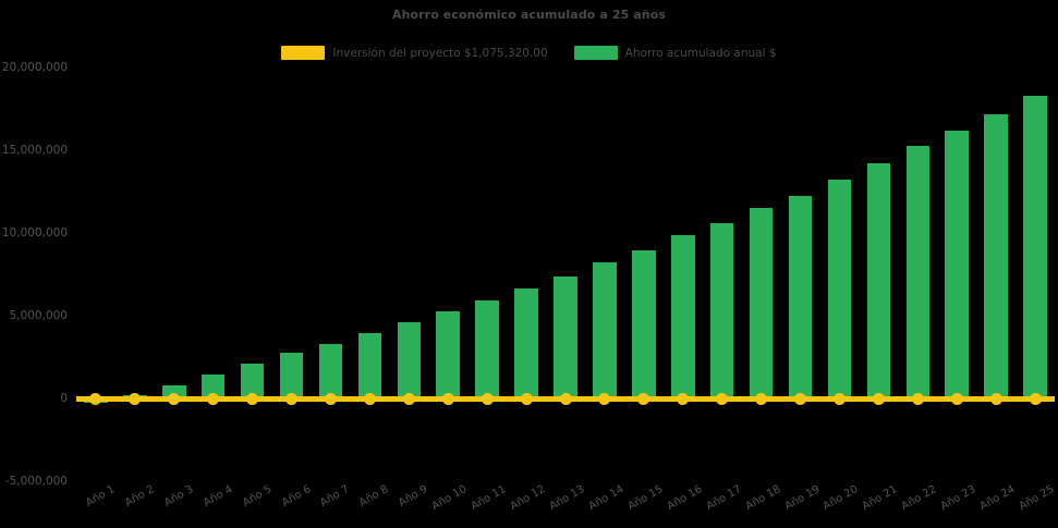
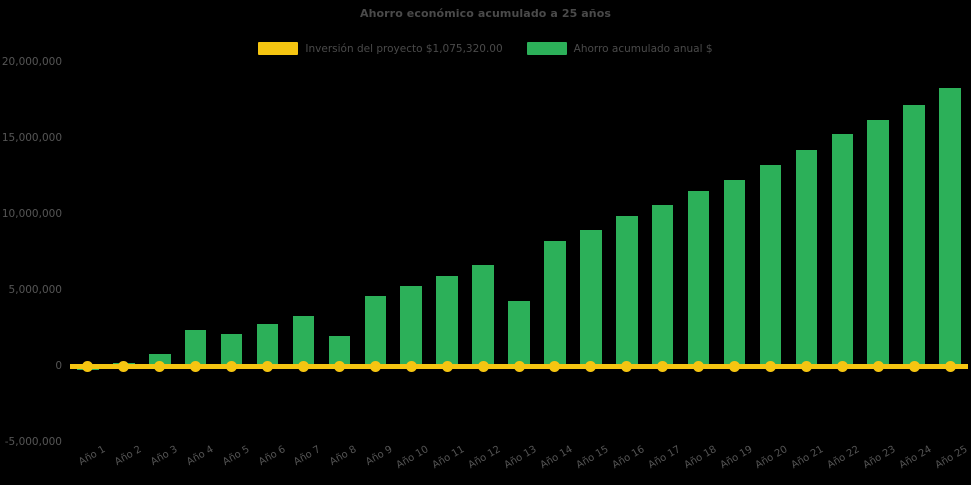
Ahorro acumulado anual $/Año 4: 1400000 -> 2400000
Ahorro acumulado anual $/Año 8: 4000000 -> 2000000
Ahorro acumulado anual $/Año 13: 7400000 -> 4300000
